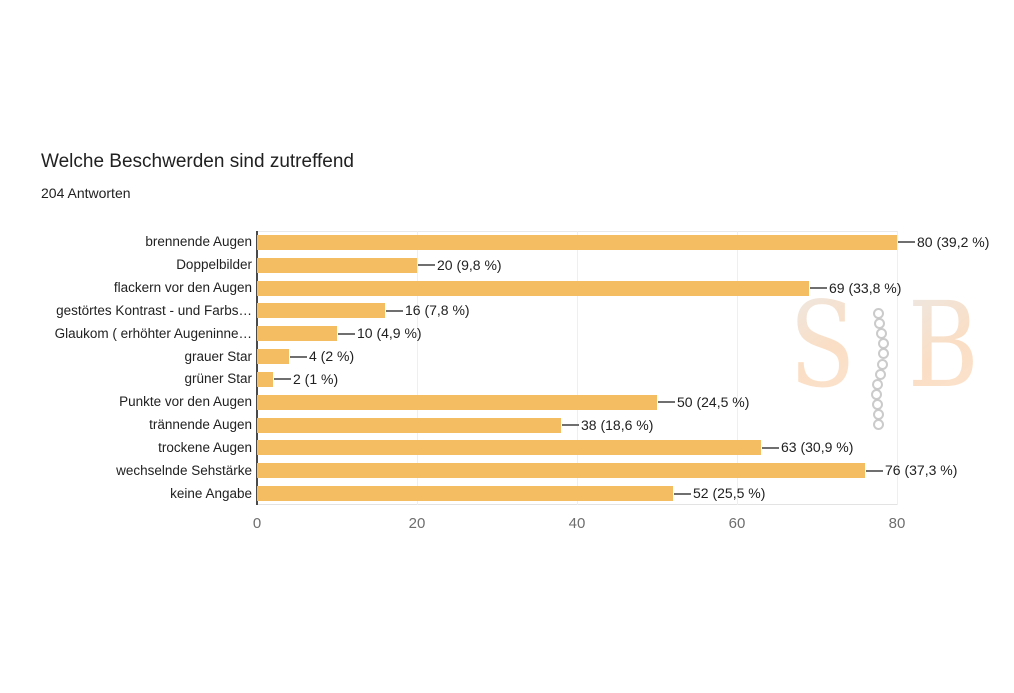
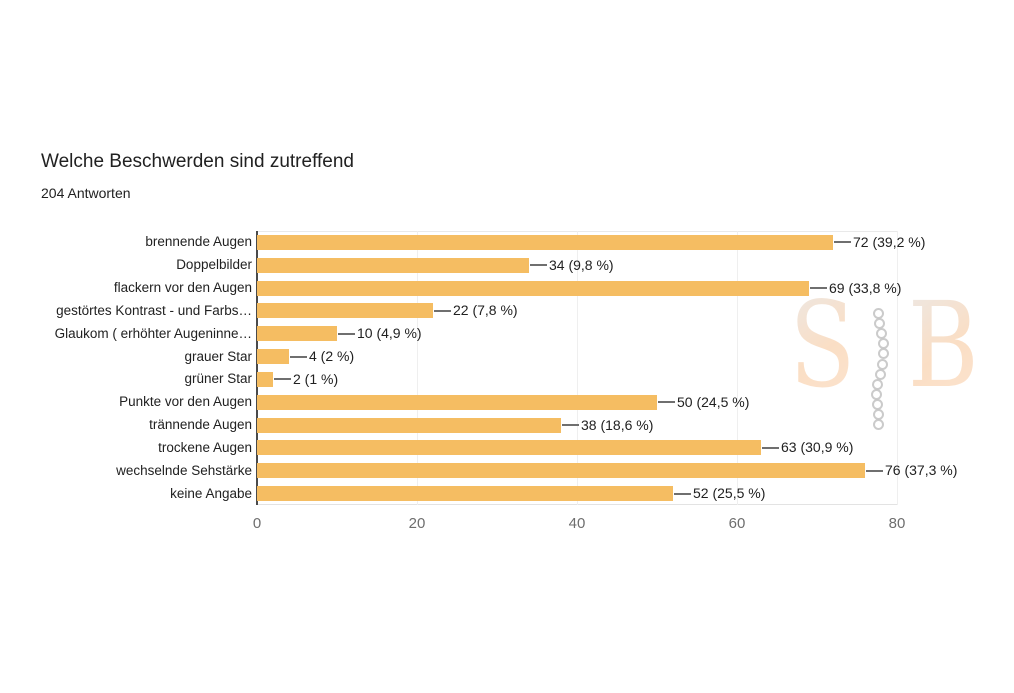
brennende Augen: 80 -> 72
Doppelbilder: 20 -> 34
gestörtes Kontrast - und Farbs…: 16 -> 22
